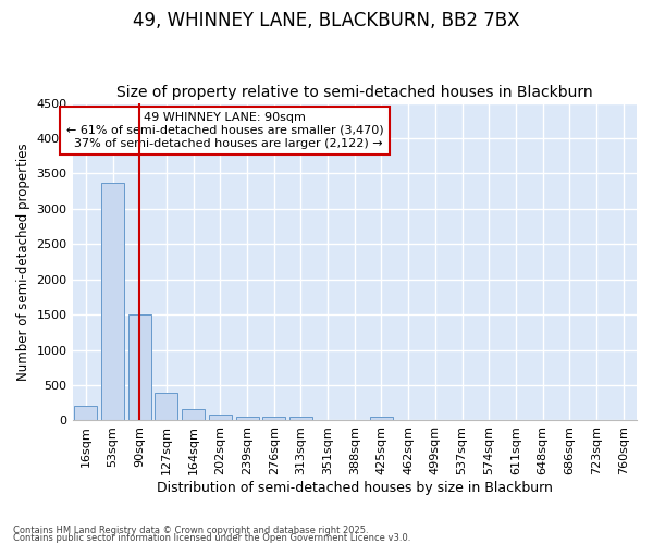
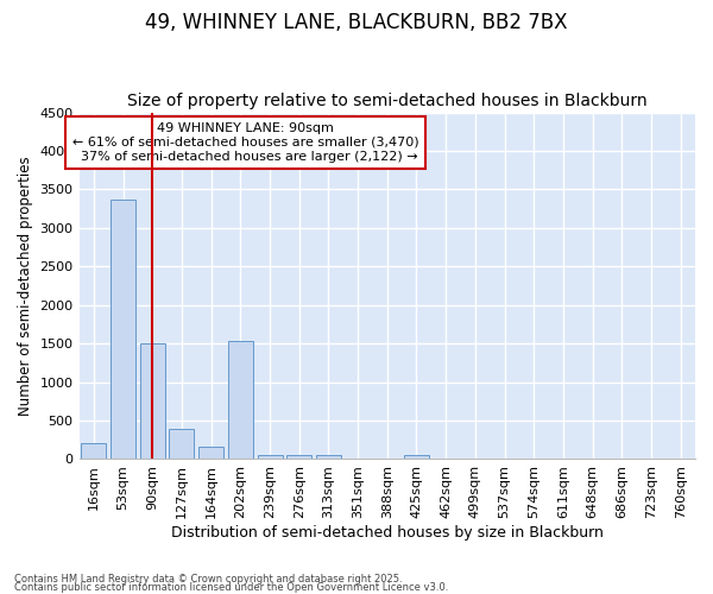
202sqm: 90 -> 1540
